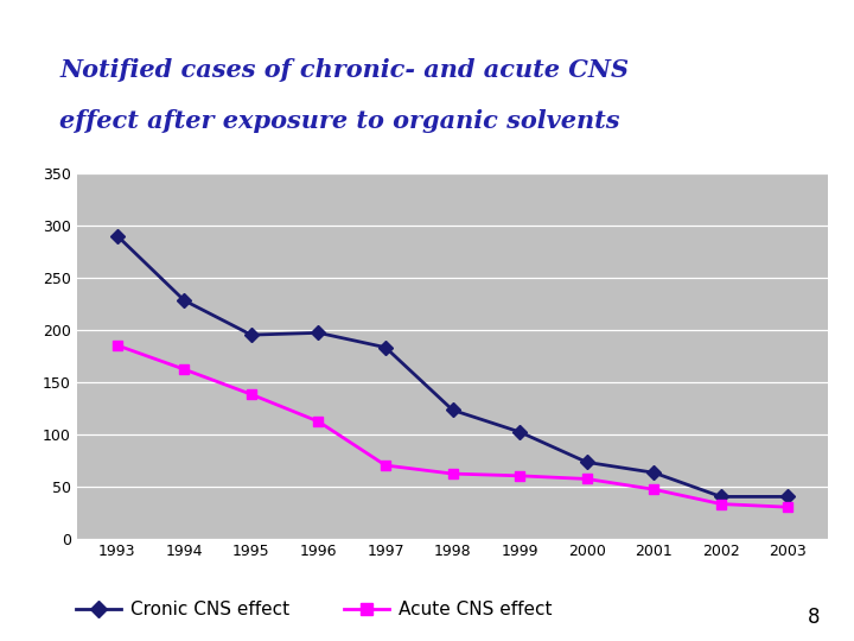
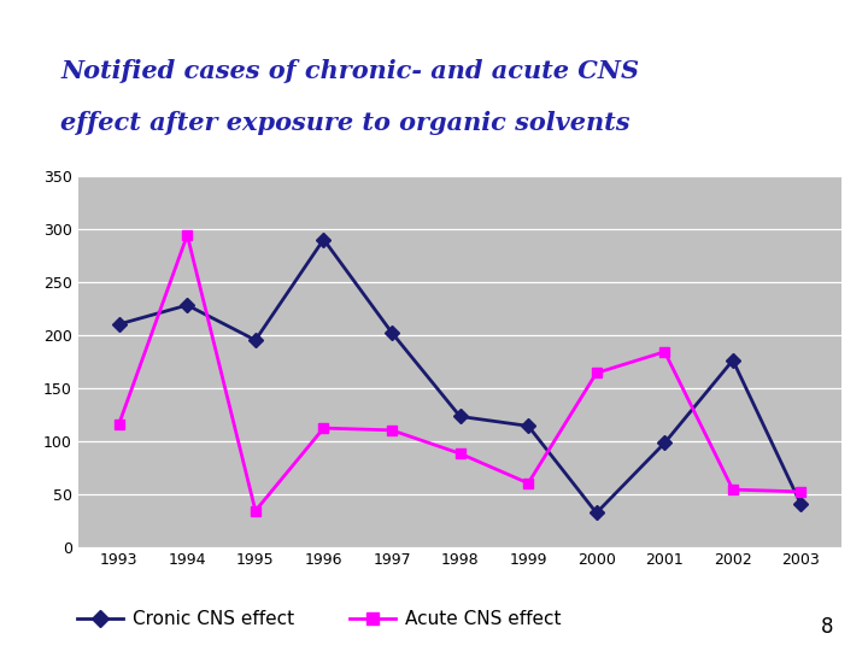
Cronic CNS effect/1993: 290 -> 210
Acute CNS effect/1993: 185 -> 116
Acute CNS effect/1994: 162 -> 294
Acute CNS effect/1995: 138 -> 34
Cronic CNS effect/1996: 197 -> 290
Cronic CNS effect/1997: 183 -> 202
Acute CNS effect/1997: 70 -> 110
Acute CNS effect/1998: 62 -> 88
Cronic CNS effect/1999: 102 -> 114
Cronic CNS effect/2000: 73 -> 32
Acute CNS effect/2000: 57 -> 164
Cronic CNS effect/2001: 63 -> 98
Acute CNS effect/2001: 47 -> 184
Cronic CNS effect/2002: 40 -> 176
Acute CNS effect/2002: 33 -> 54
Acute CNS effect/2003: 30 -> 52
